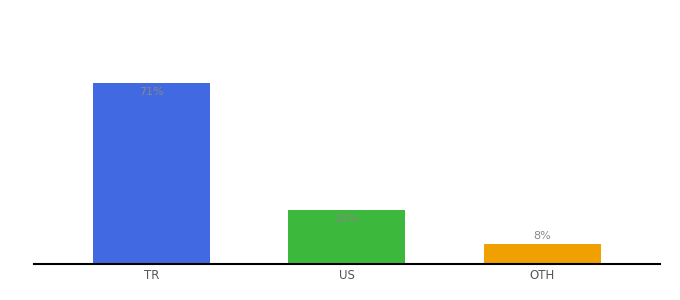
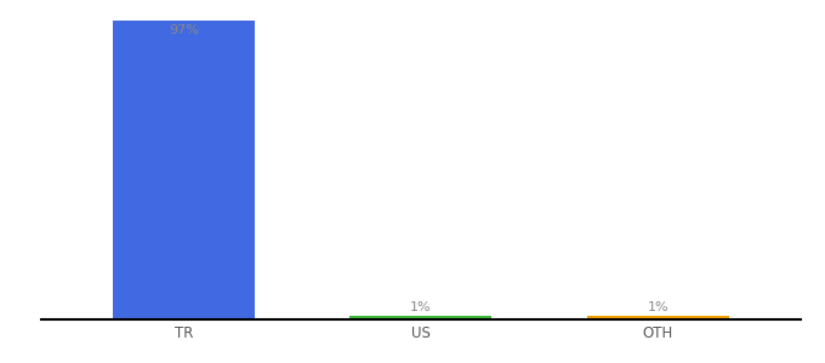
TR: 71% -> 97%
US: 21% -> 1%
OTH: 8% -> 1%
